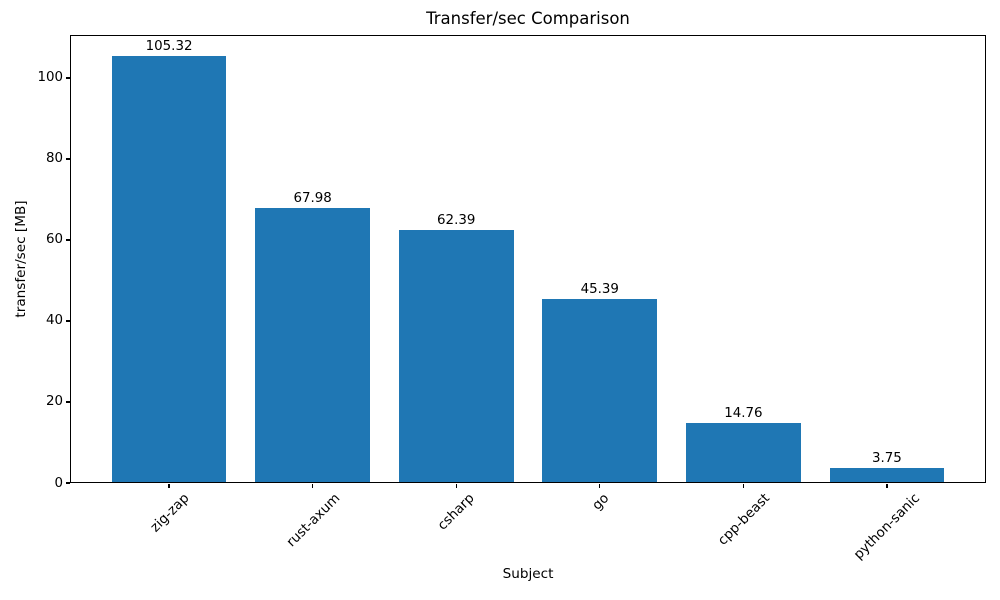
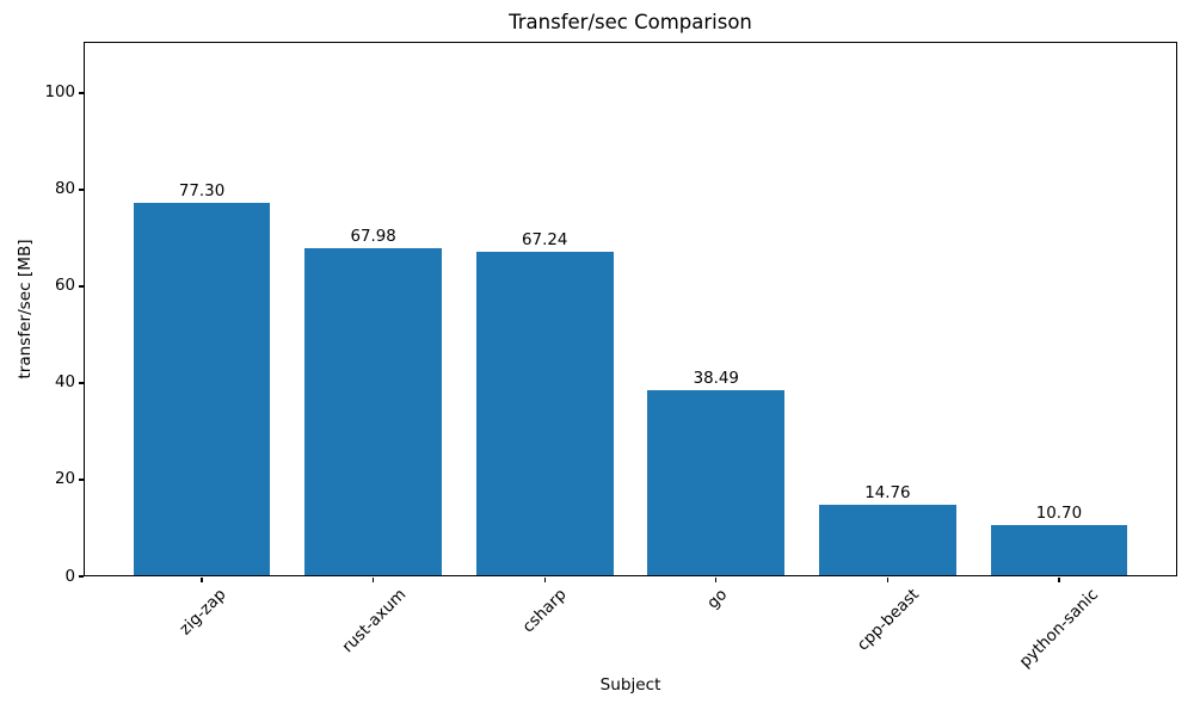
zig-zap: 105.32 -> 77.30
csharp: 62.39 -> 67.24
go: 45.39 -> 38.49
python-sanic: 3.75 -> 10.70
